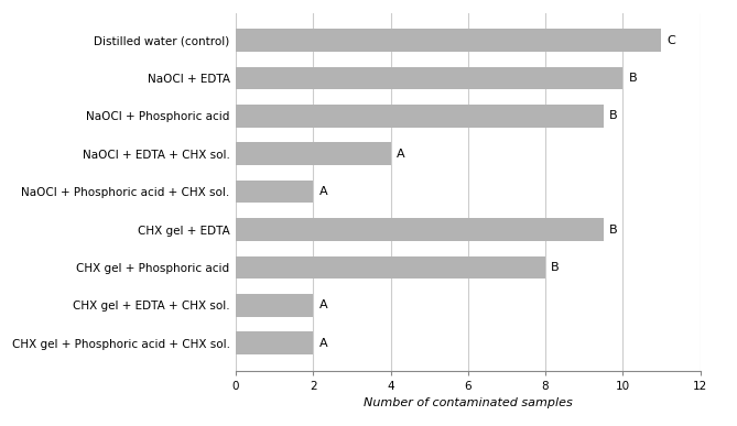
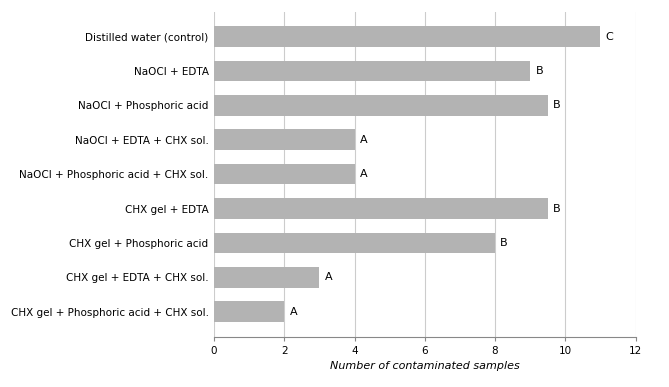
NaOCl + EDTA: 10.0 -> 9.0
NaOCl + Phosphoric acid + CHX sol.: 2.0 -> 4.0
CHX gel + EDTA + CHX sol.: 2.0 -> 3.0
